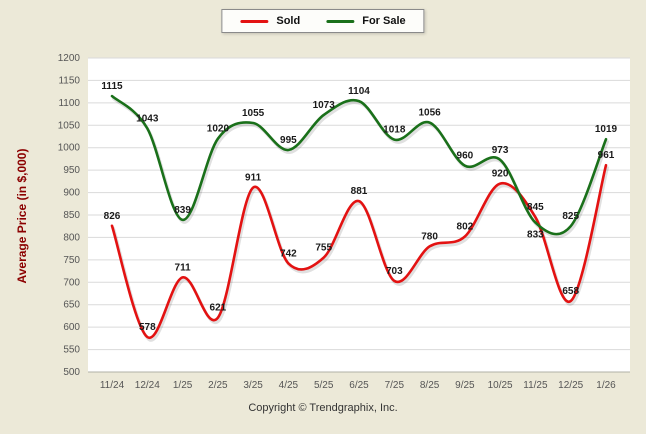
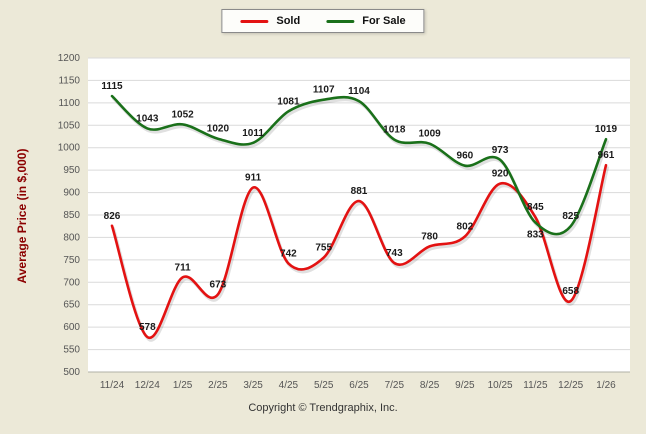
For Sale/1/25: 839 -> 1052
Sold/2/25: 621 -> 673
For Sale/3/25: 1055 -> 1011
For Sale/4/25: 995 -> 1081
For Sale/5/25: 1073 -> 1107
Sold/7/25: 703 -> 743
For Sale/8/25: 1056 -> 1009
